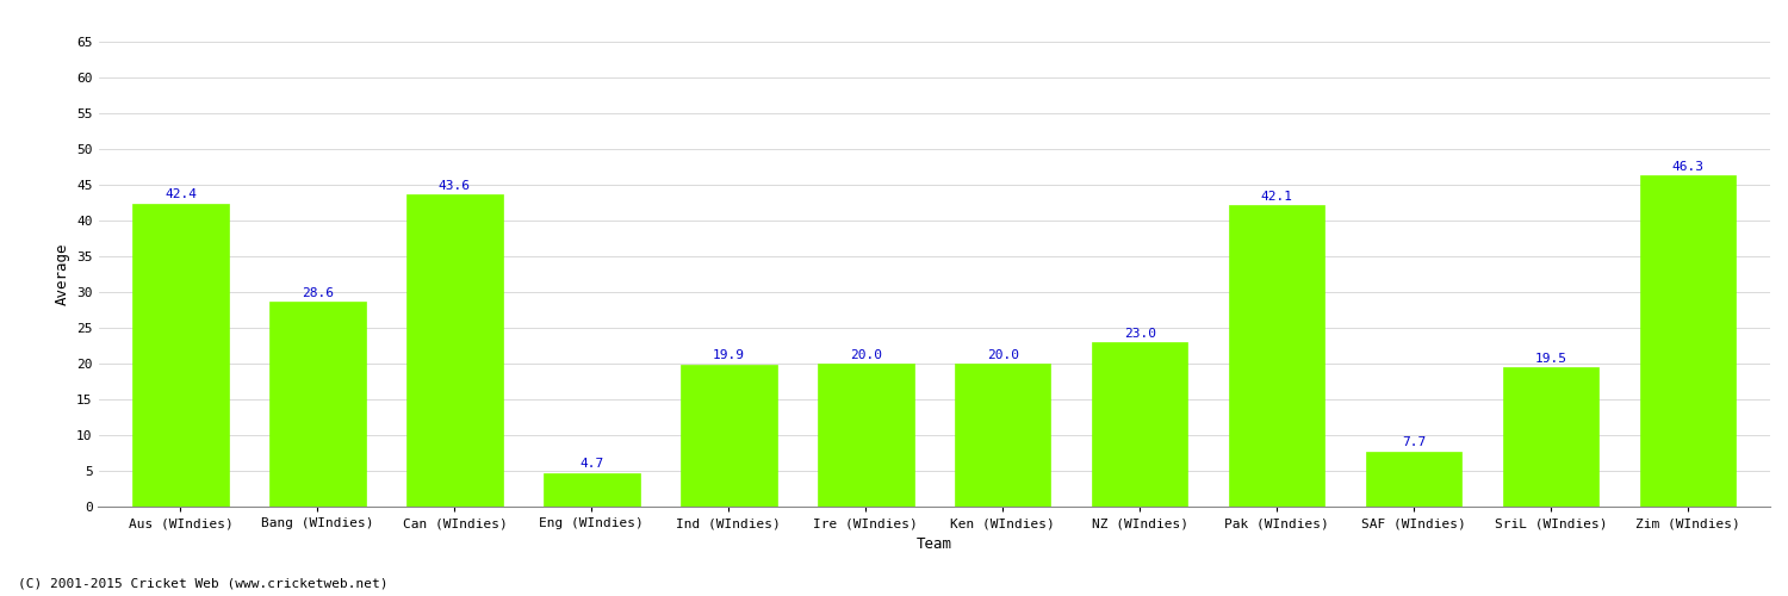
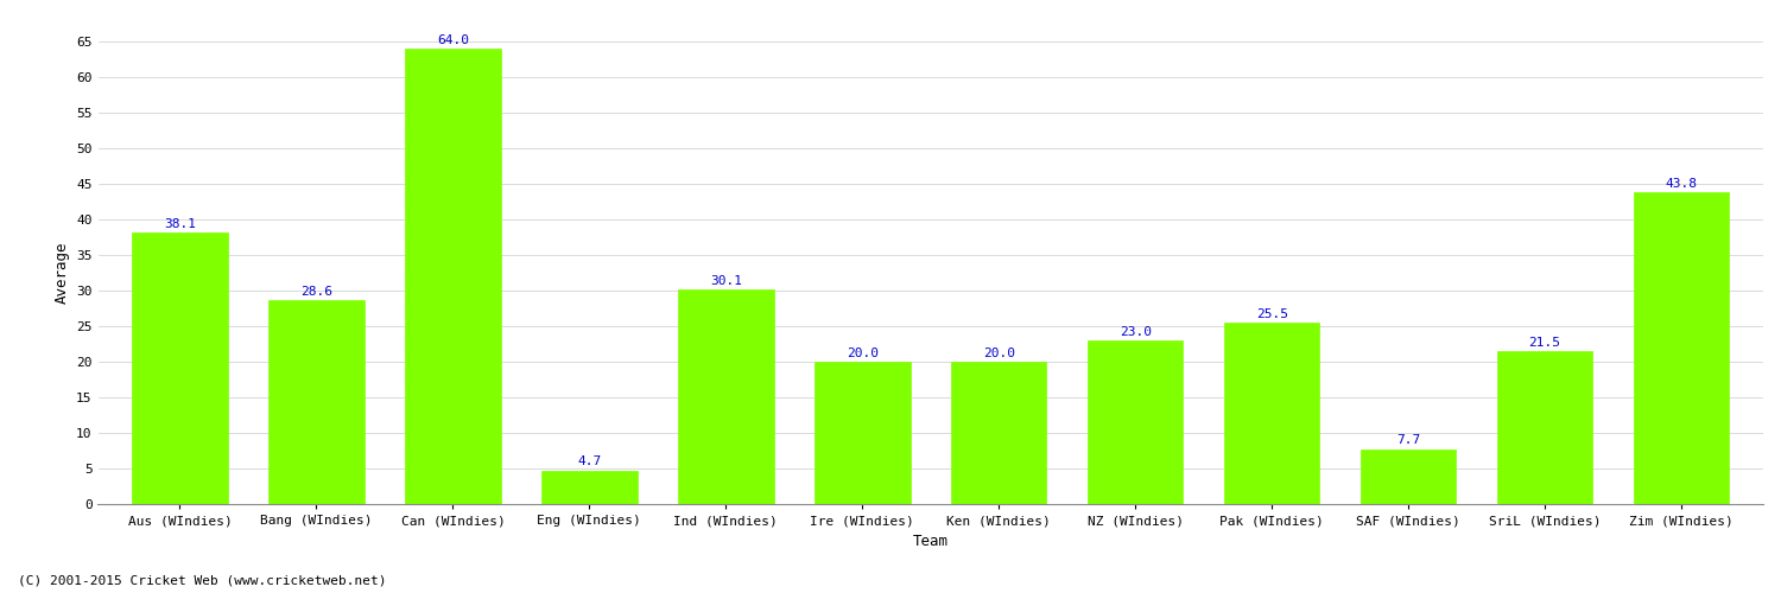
Aus (WIndies): 42.4 -> 38.1
Can (WIndies): 43.6 -> 64.0
Ind (WIndies): 19.9 -> 30.1
Pak (WIndies): 42.1 -> 25.5
SriL (WIndies): 19.5 -> 21.5
Zim (WIndies): 46.3 -> 43.8
